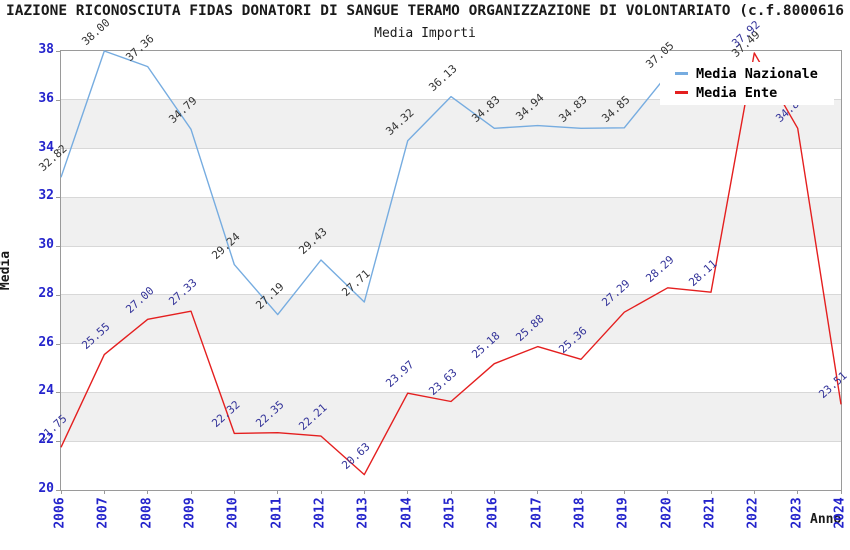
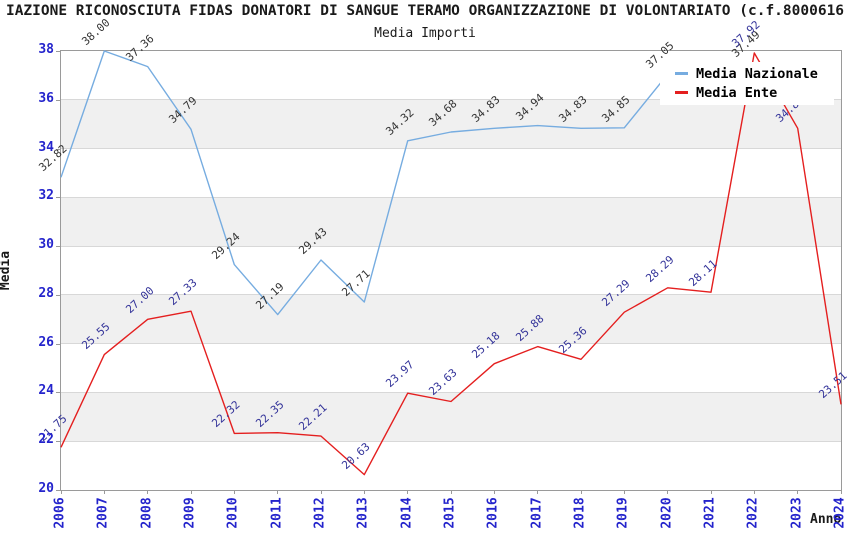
Media Nazionale/2015: 36.13 -> 34.68
